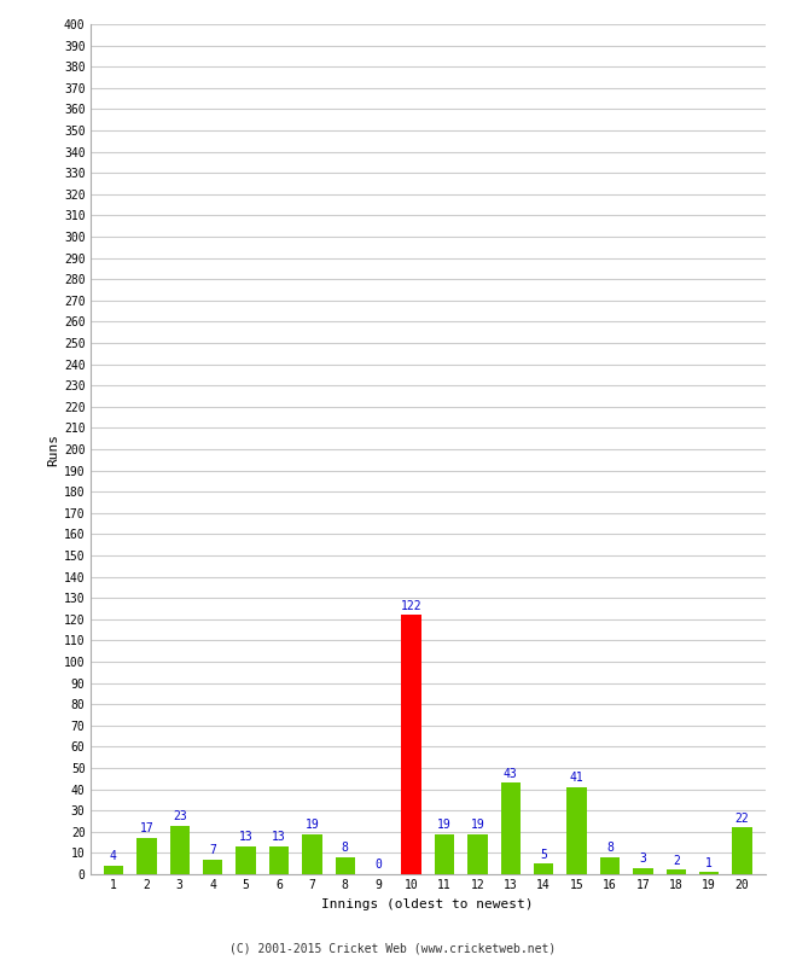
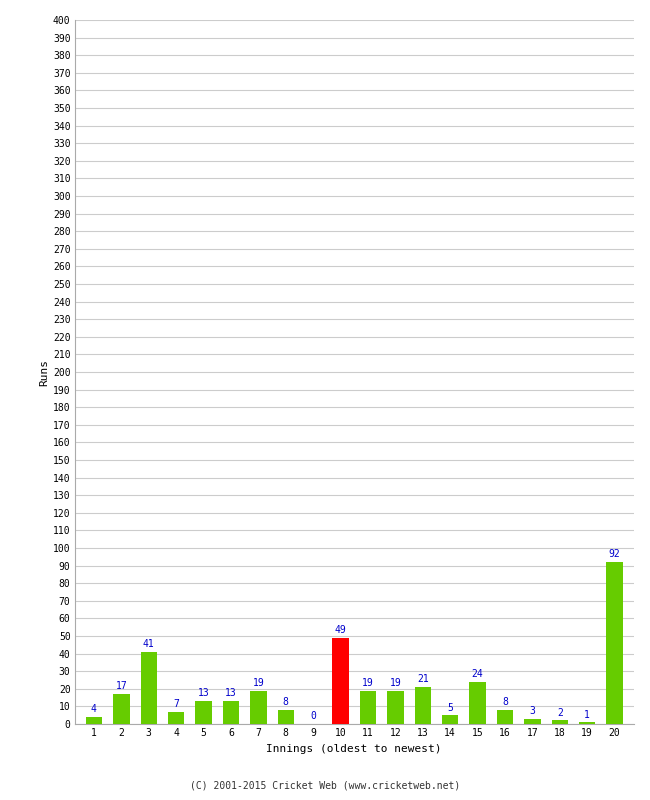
3: 23 -> 41
10: 122 -> 49
13: 43 -> 21
15: 41 -> 24
20: 22 -> 92
